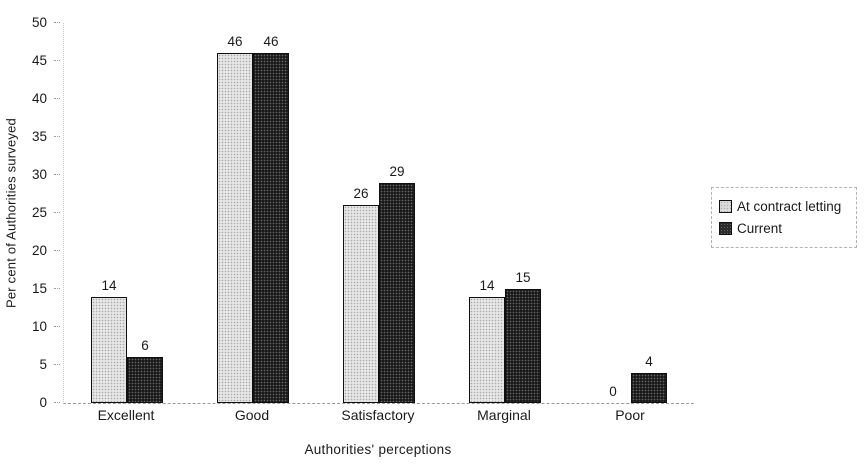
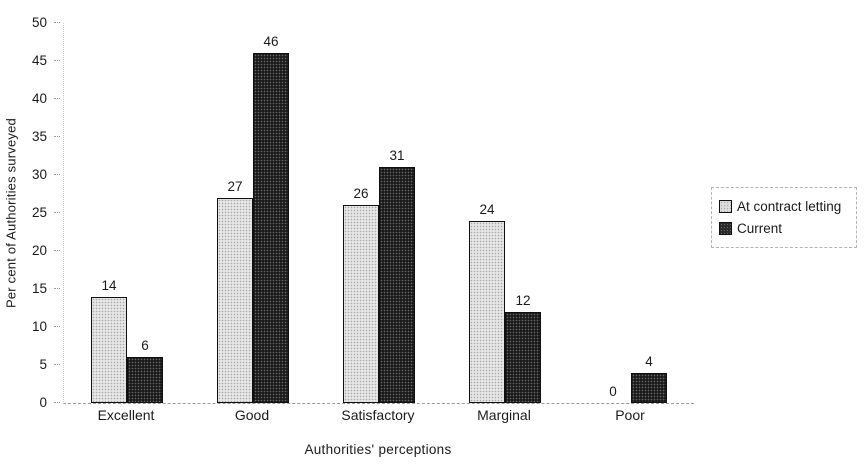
At contract letting/Good: 46 -> 27
Current/Satisfactory: 29 -> 31
At contract letting/Marginal: 14 -> 24
Current/Marginal: 15 -> 12
